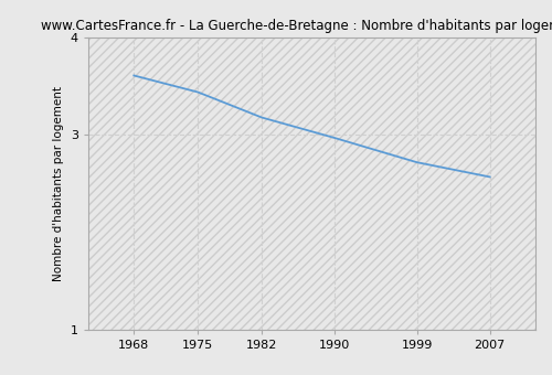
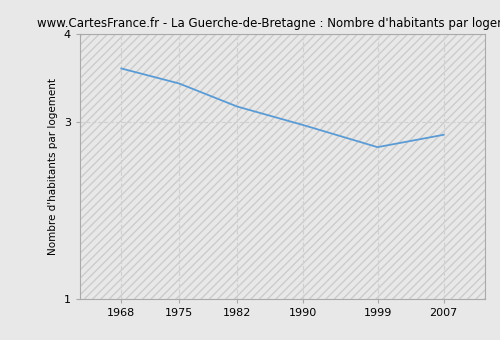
2007: 2.57 -> 2.86
